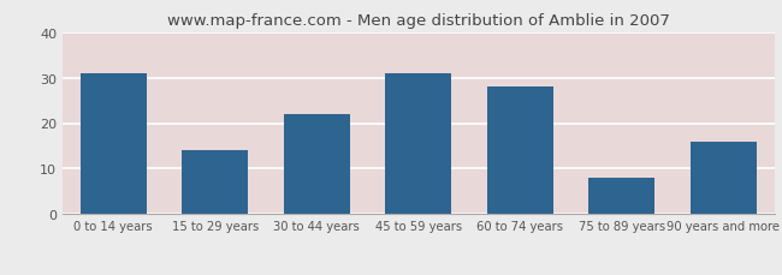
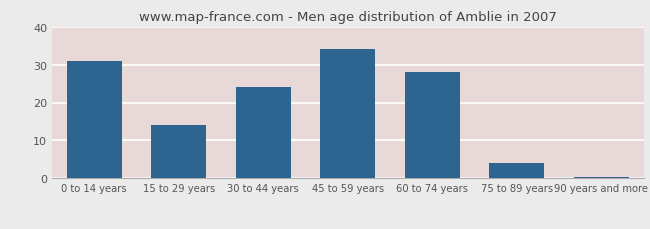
30 to 44 years: 22.0 -> 24.0
45 to 59 years: 31.0 -> 34.0
75 to 89 years: 8.0 -> 4.0
90 years and more: 16.0 -> 0.5
